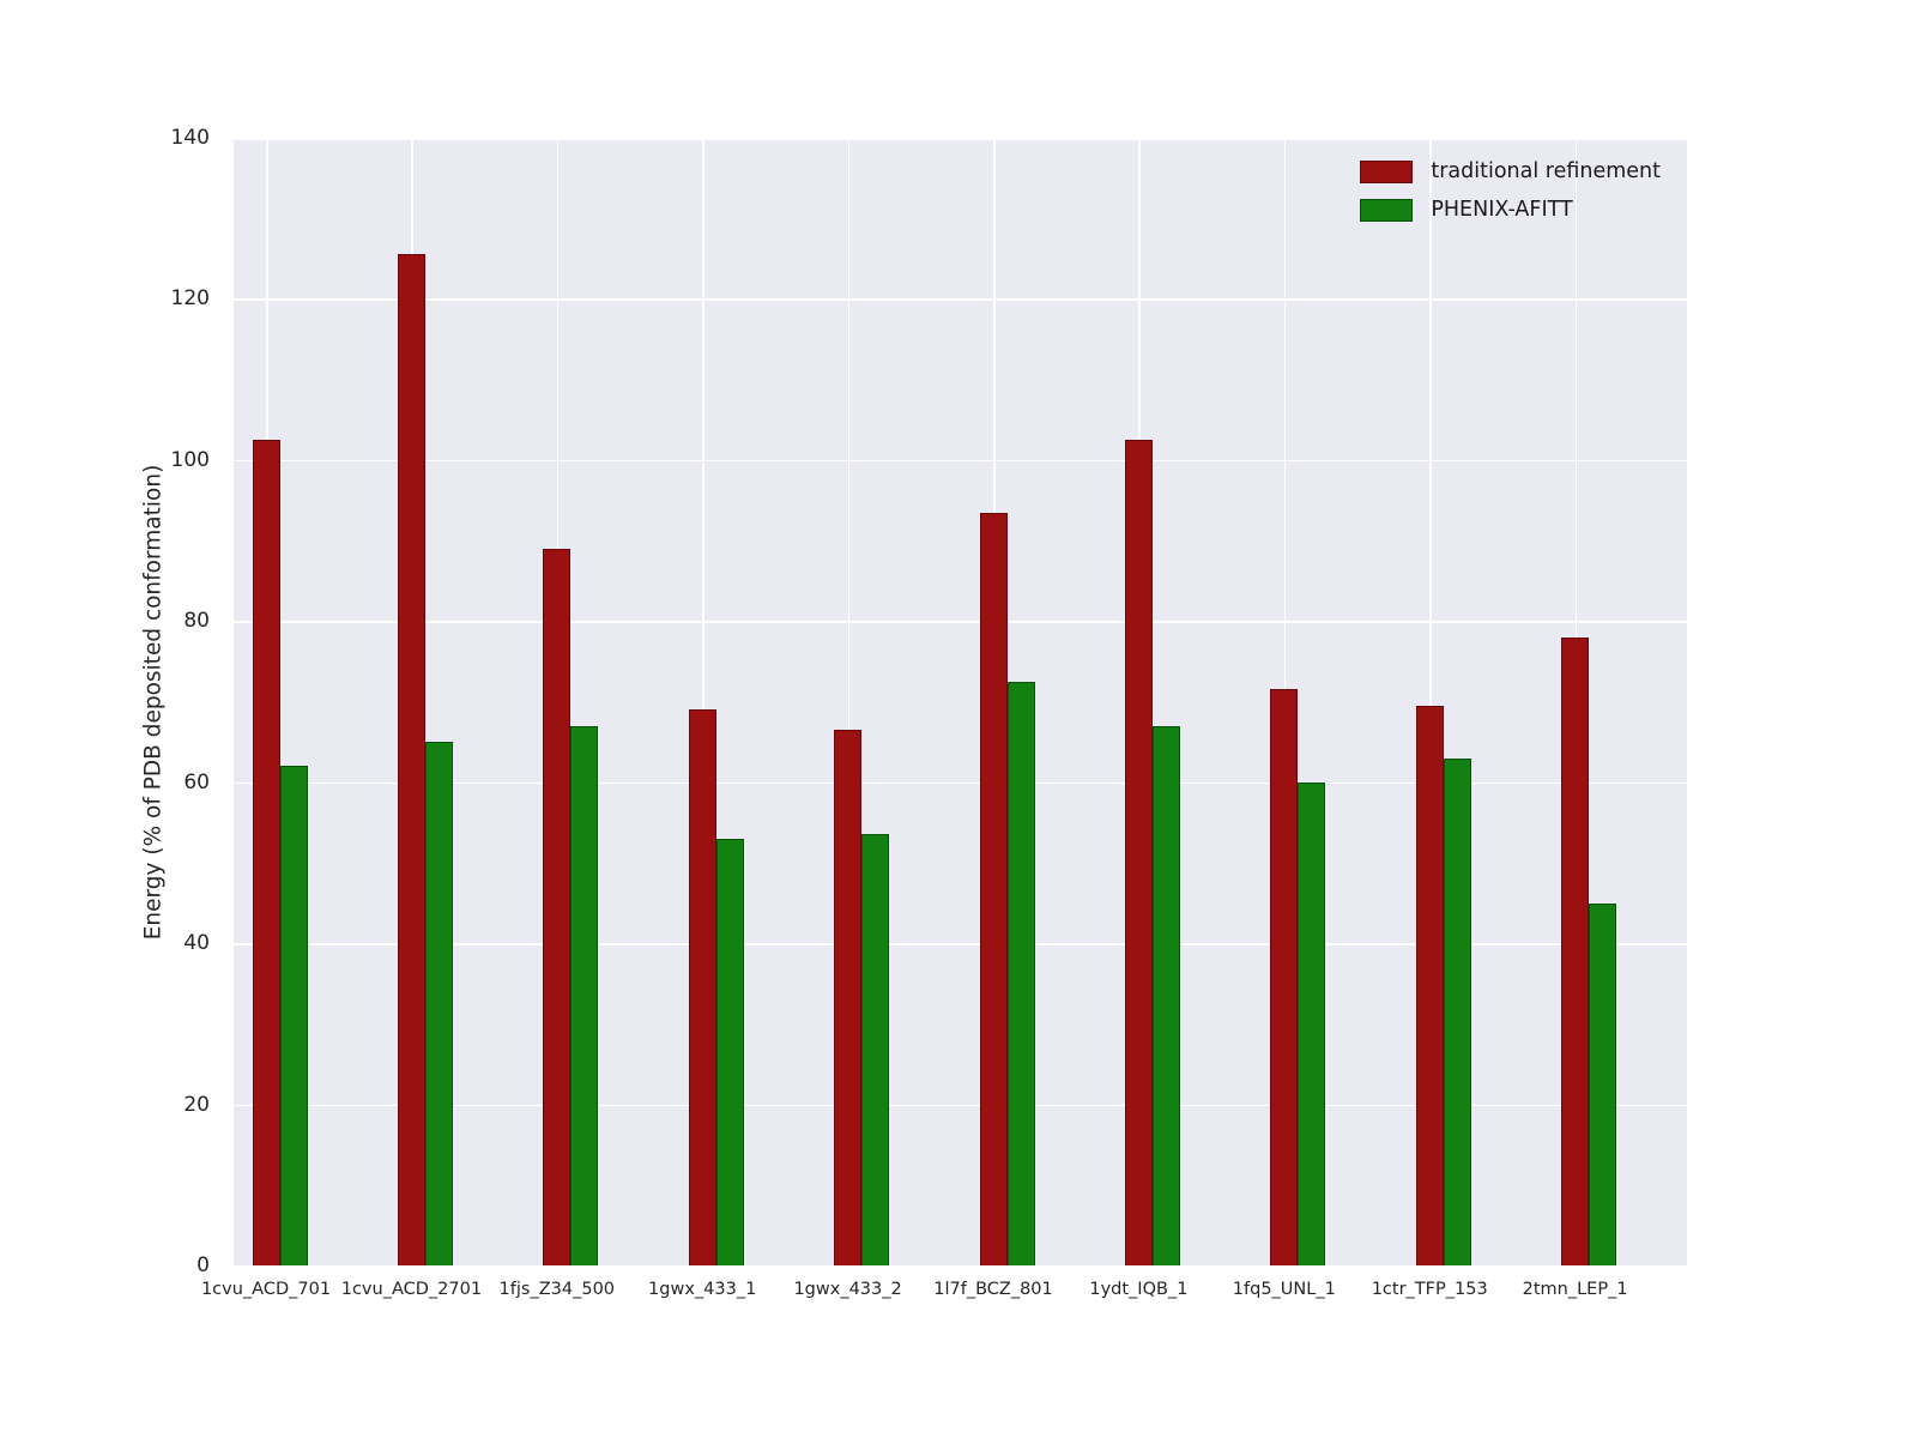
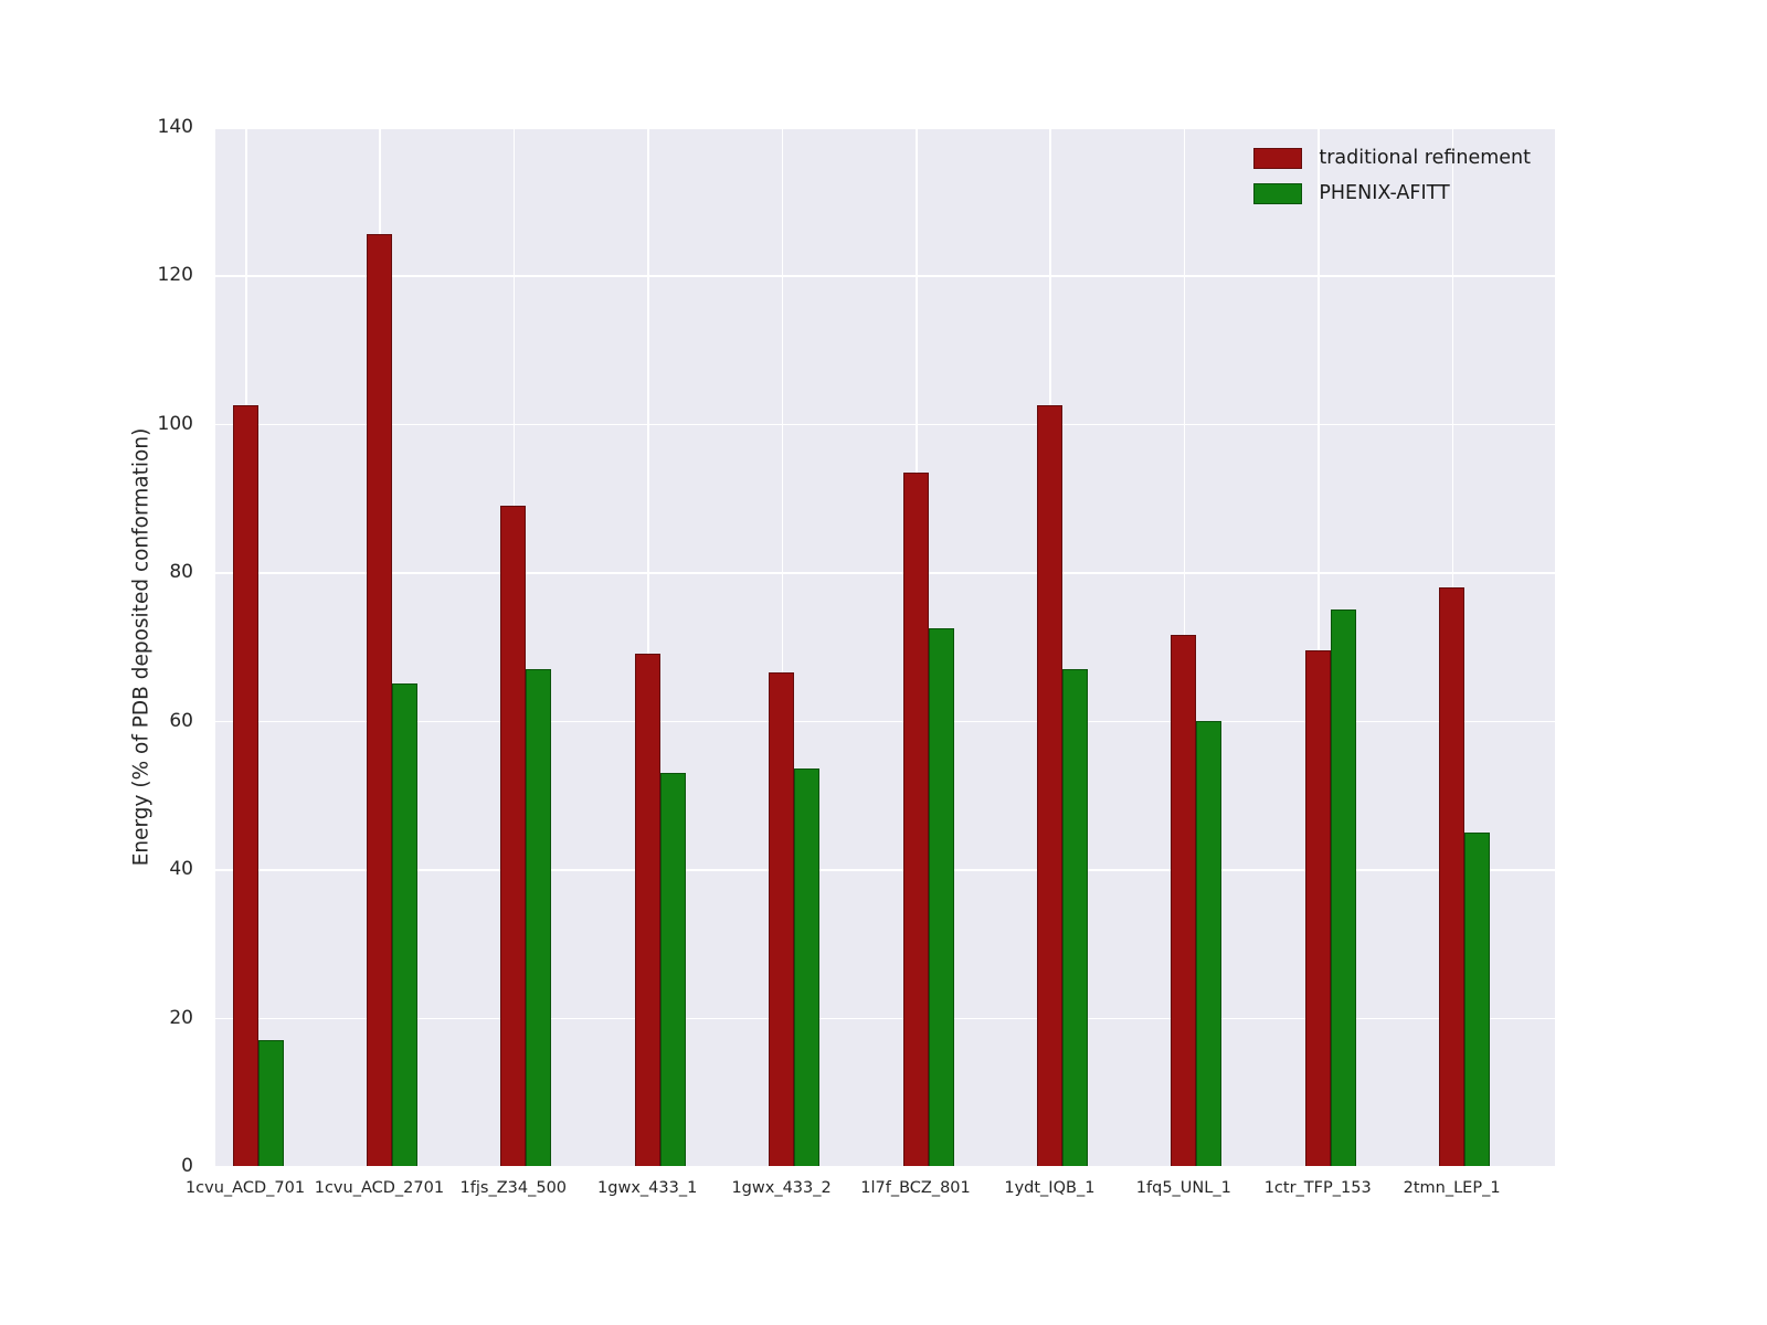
PHENIX-AFITT/1cvu_ACD_701: 62 -> 17
PHENIX-AFITT/1ctr_TFP_153: 63 -> 75
